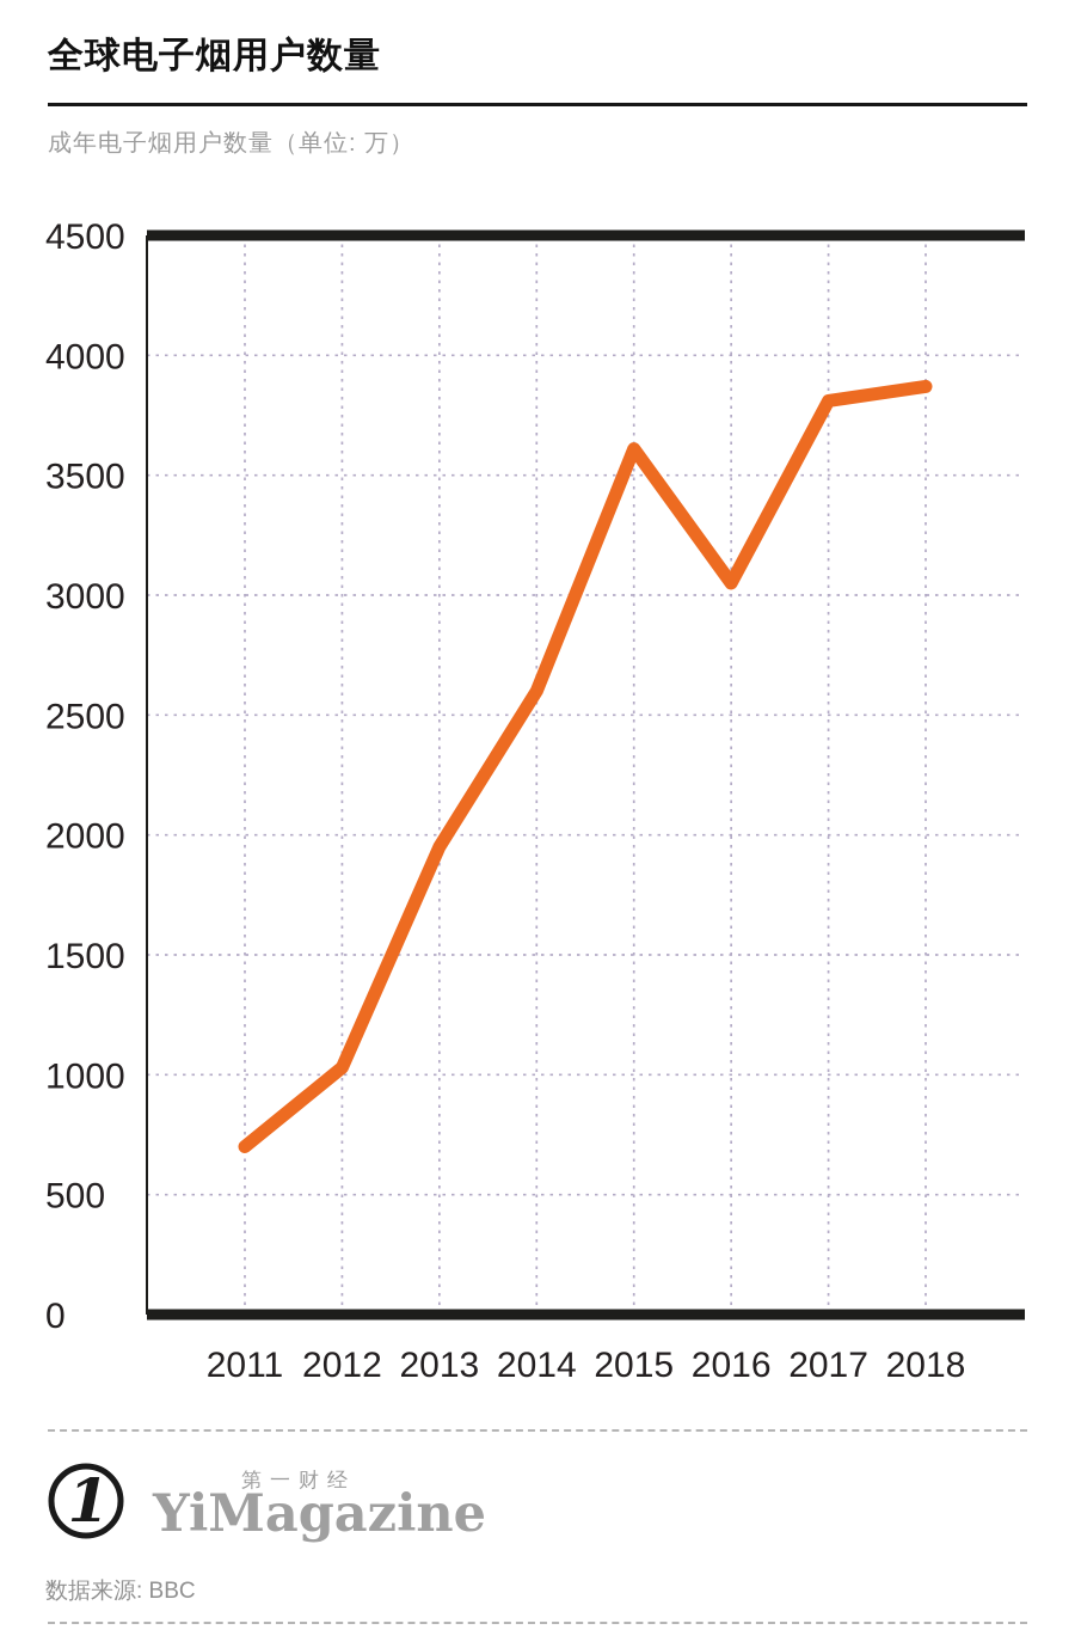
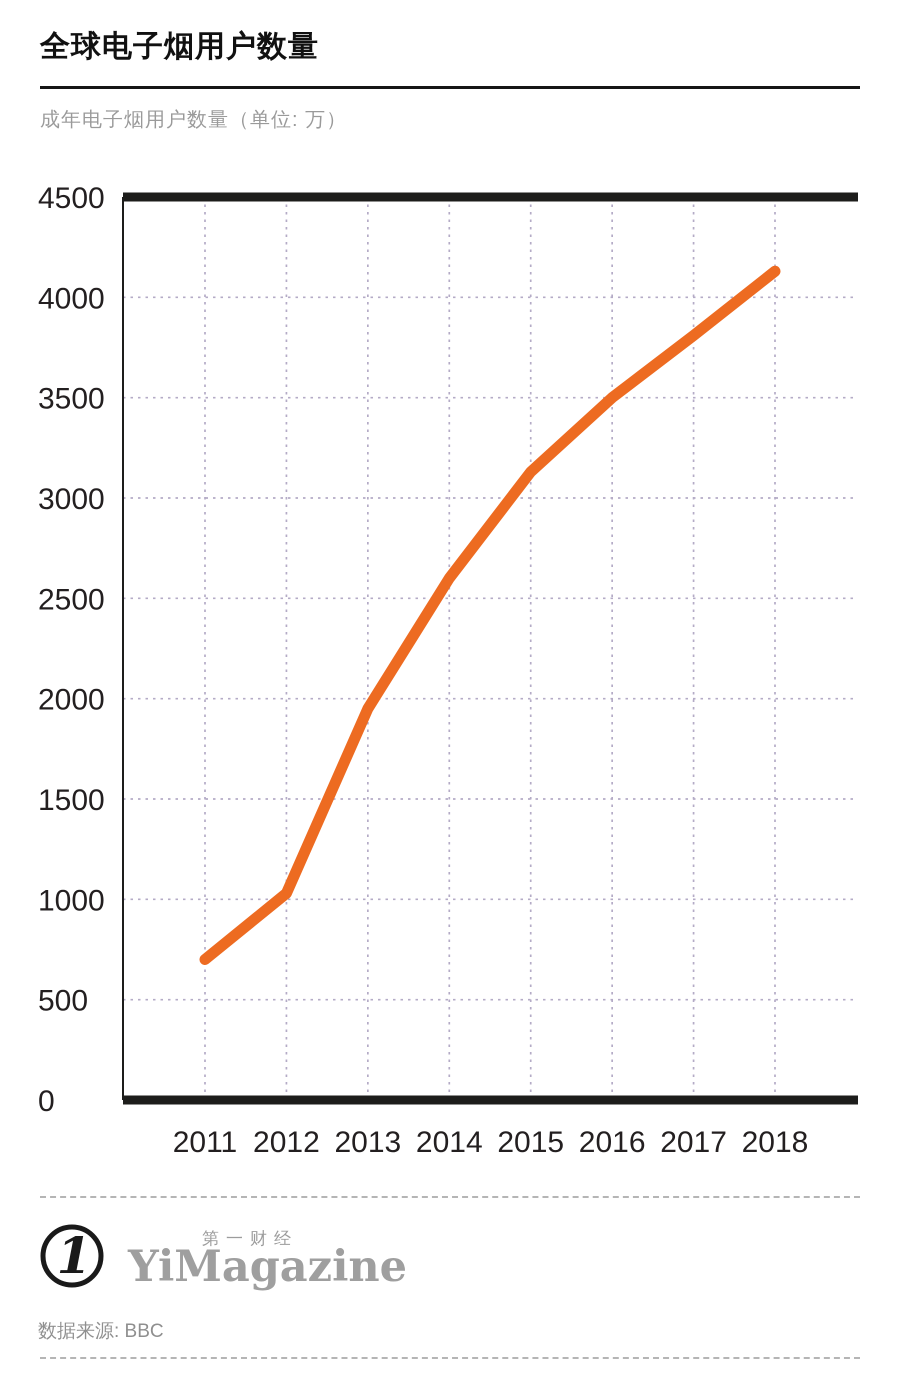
2015: 3610 -> 3130
2016: 3050 -> 3500
2018: 3870 -> 4130
